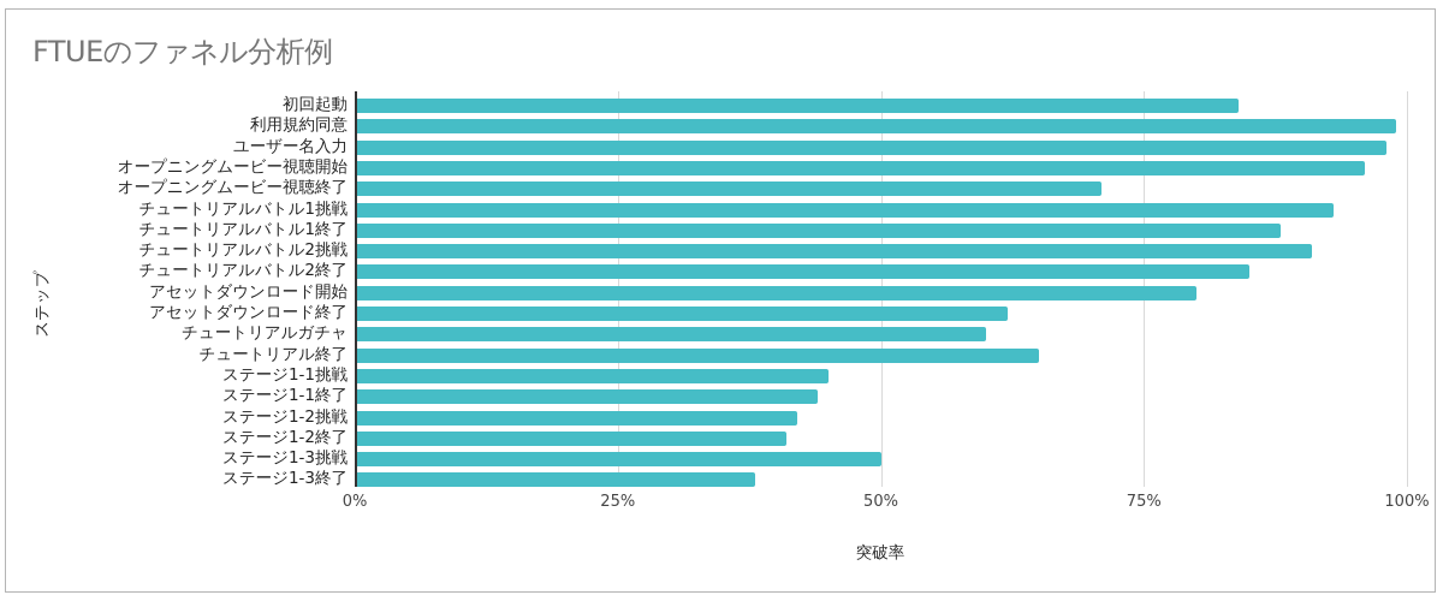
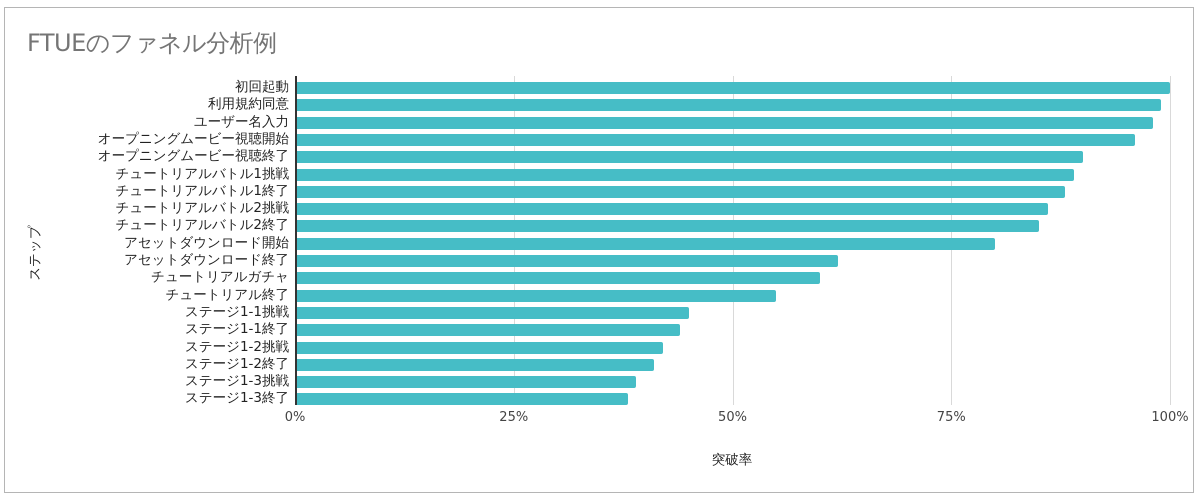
初回起動: 84% -> 100%
オープニングムービー視聴終了: 71% -> 90%
チュートリアルバトル1挑戦: 93% -> 89%
チュートリアルバトル2挑戦: 91% -> 86%
チュートリアル終了: 65% -> 55%
ステージ1-3挑戦: 50% -> 39%
